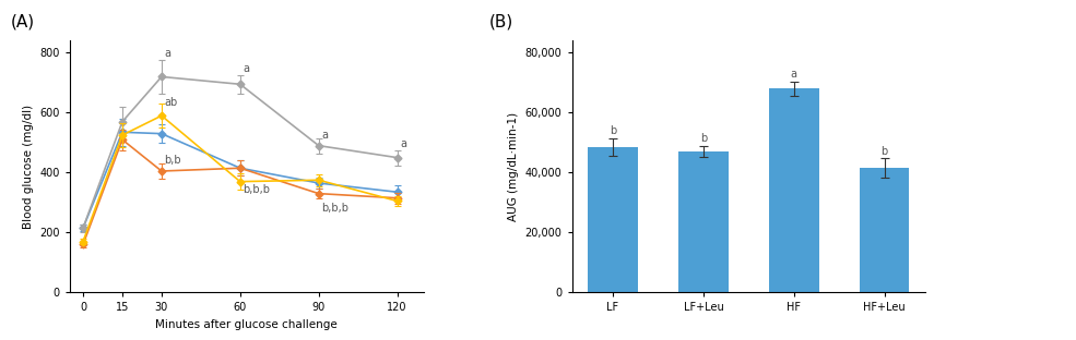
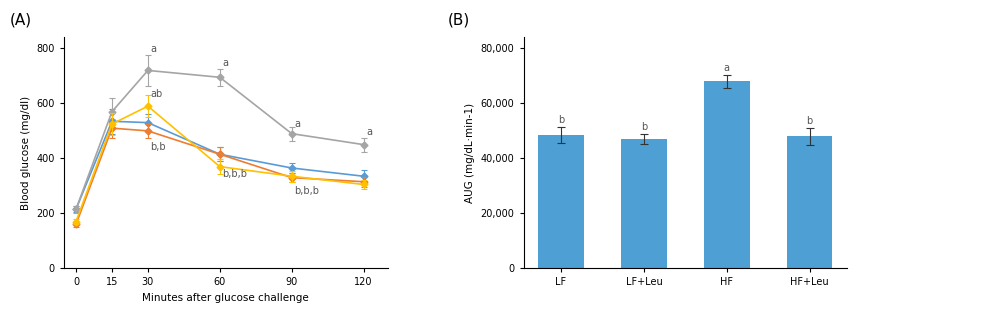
LF+Leu/30: 405 -> 500
HF+Leu/90: 375 -> 335
HF+Leu: 41,500 -> 48,000
